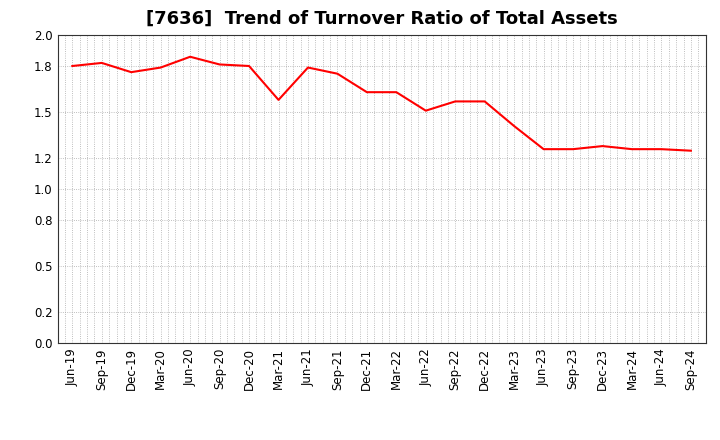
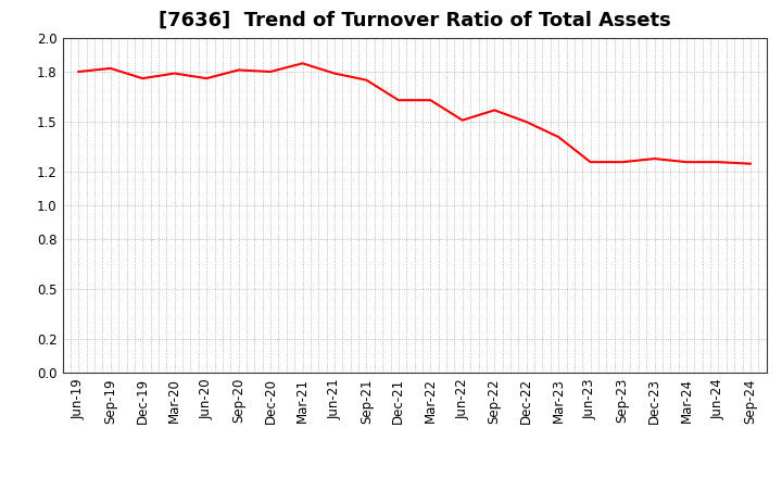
Jun-20: 1.86 -> 1.76
Mar-21: 1.58 -> 1.85
Dec-22: 1.57 -> 1.50
